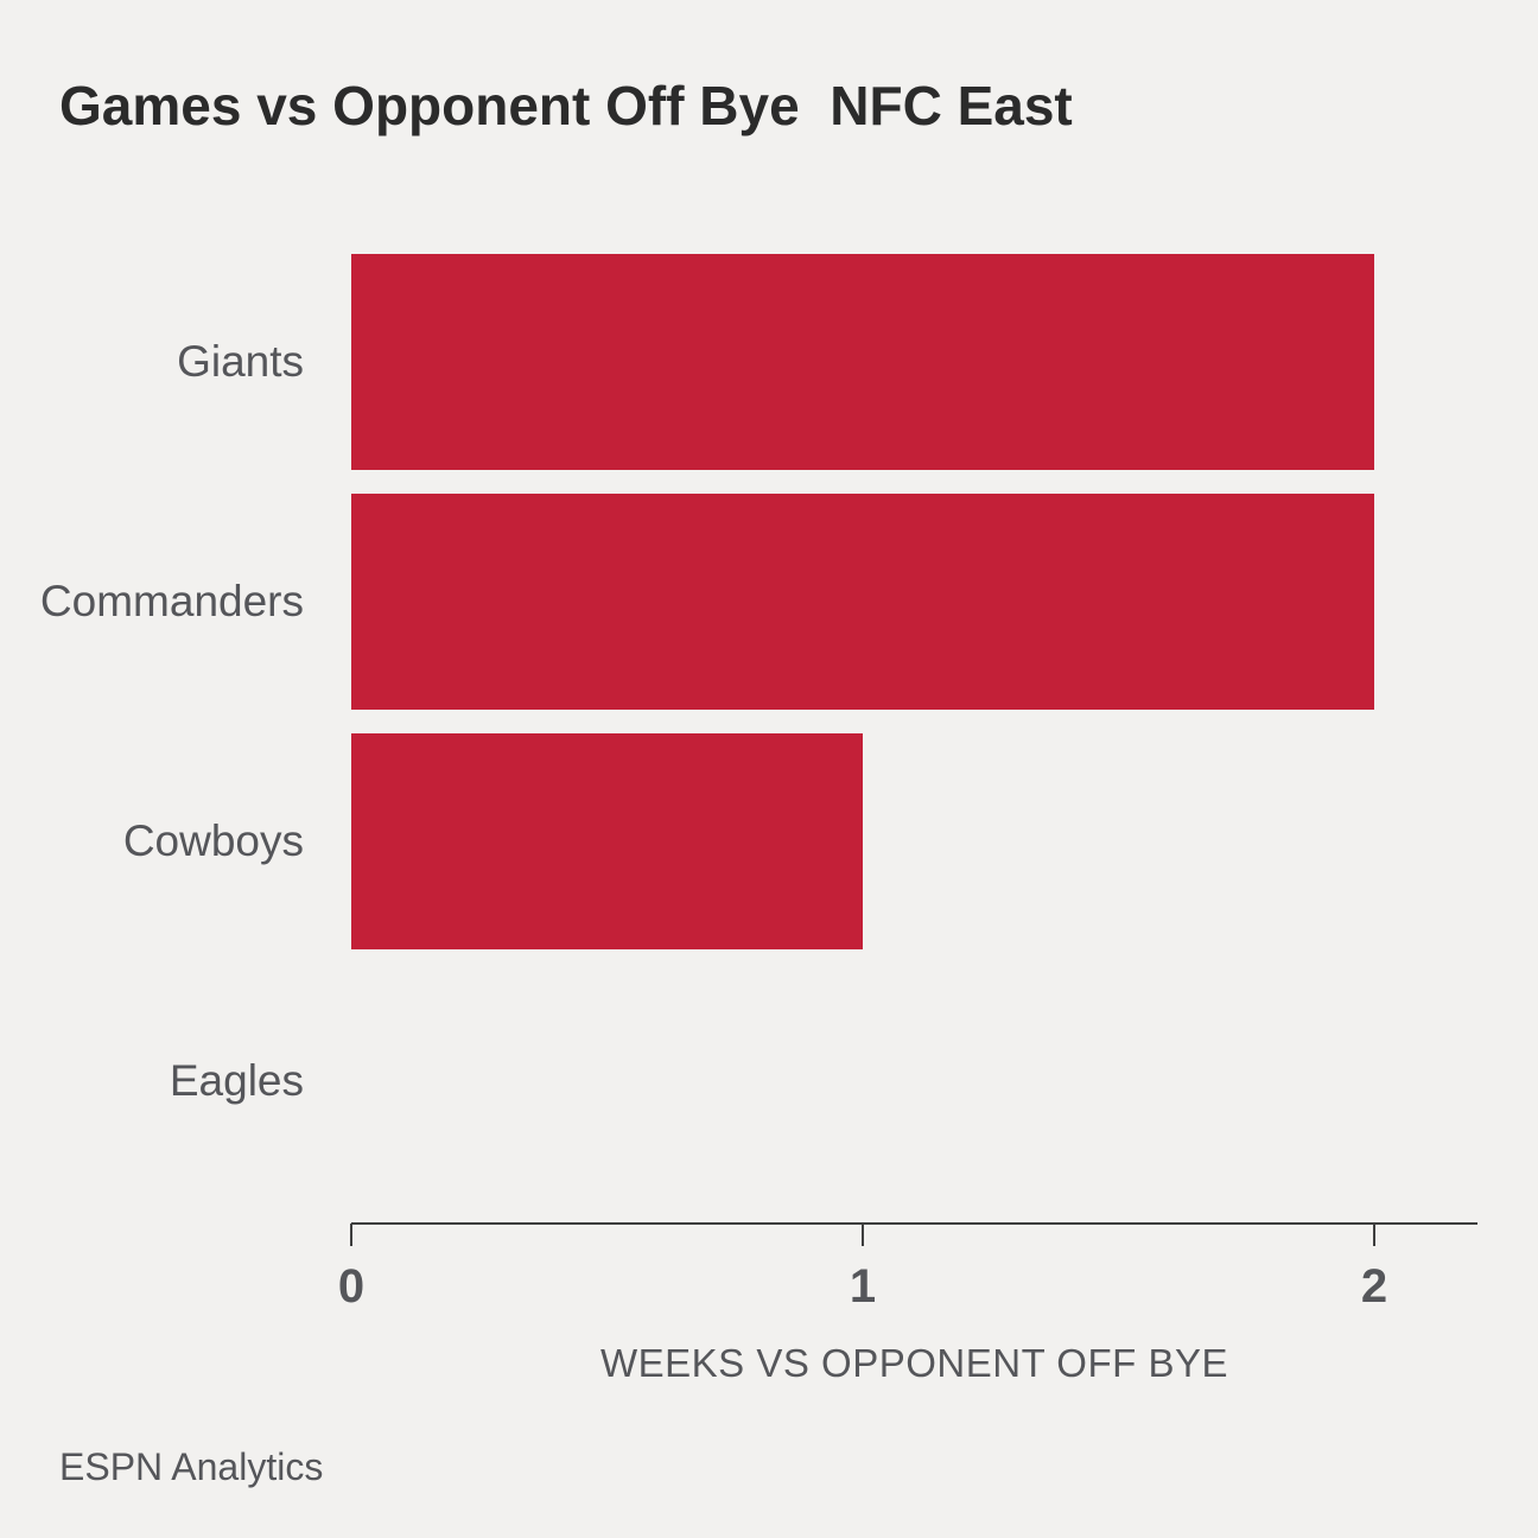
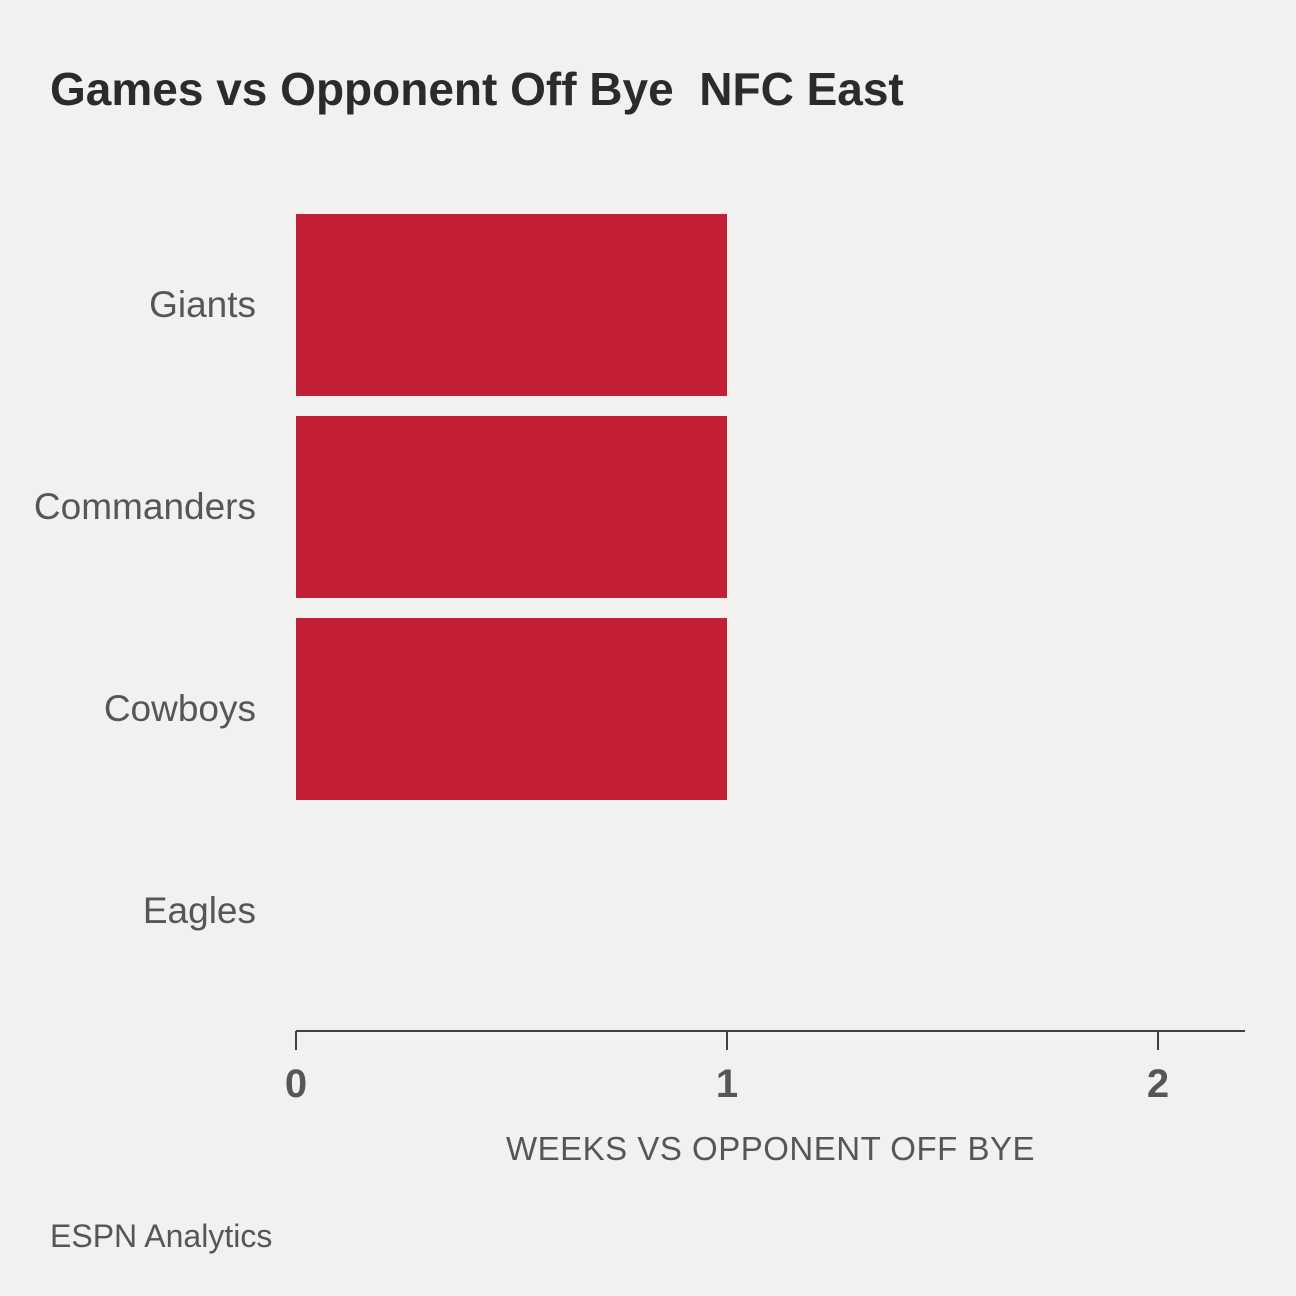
Giants: 2 -> 1
Commanders: 2 -> 1
